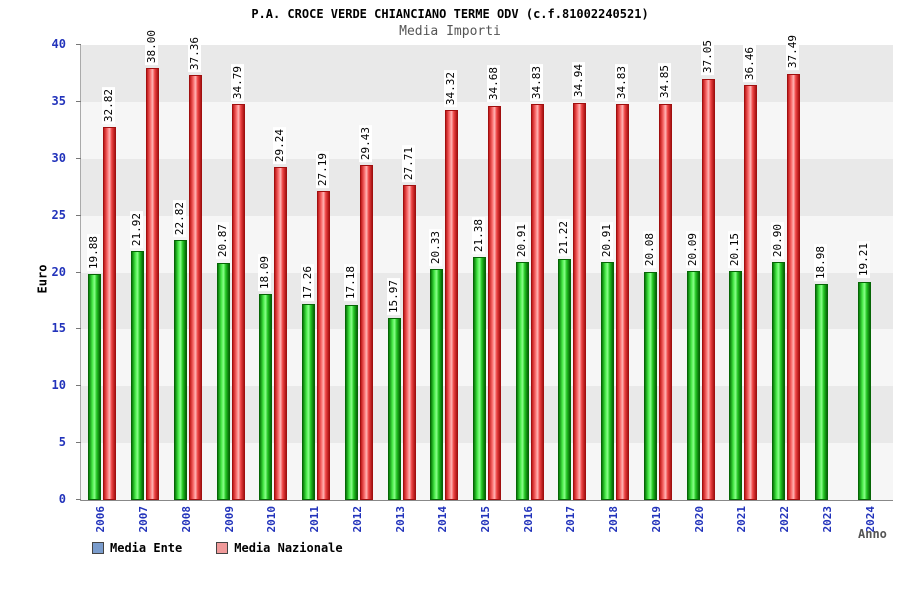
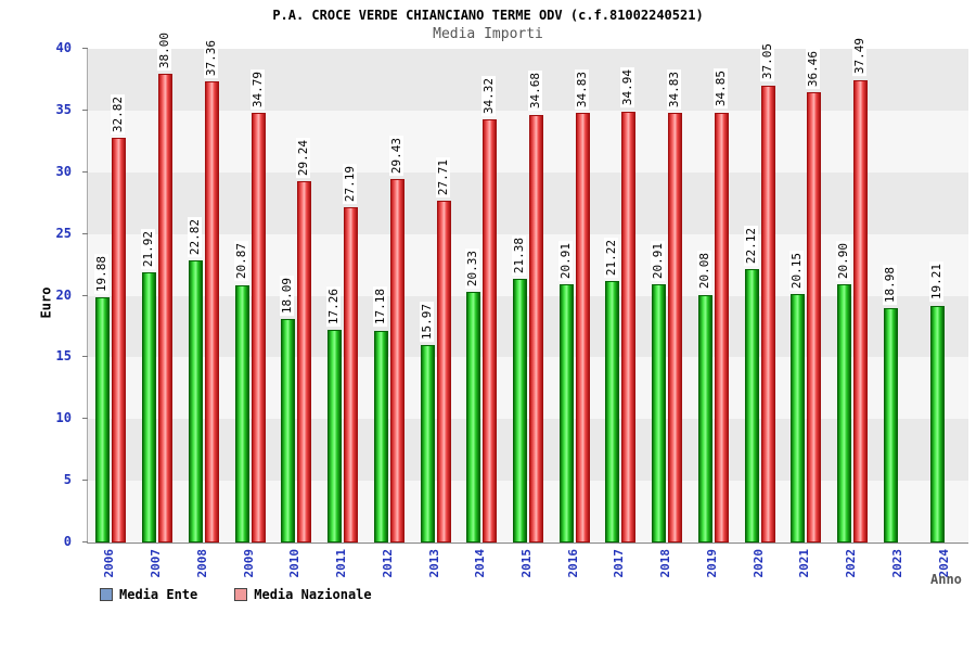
Media Ente/2020: 20.09 -> 22.12
